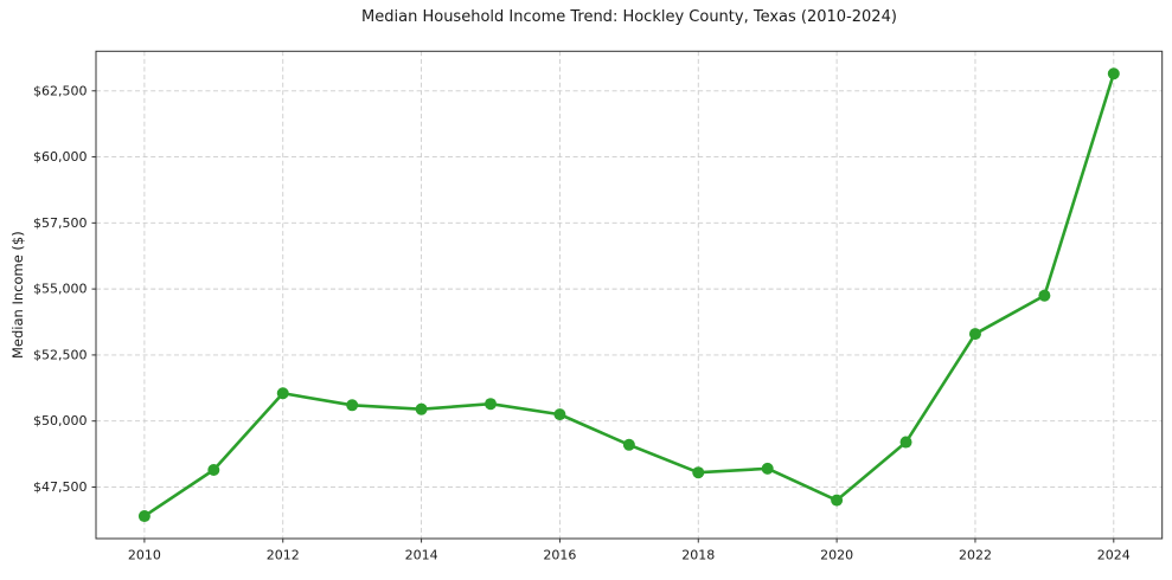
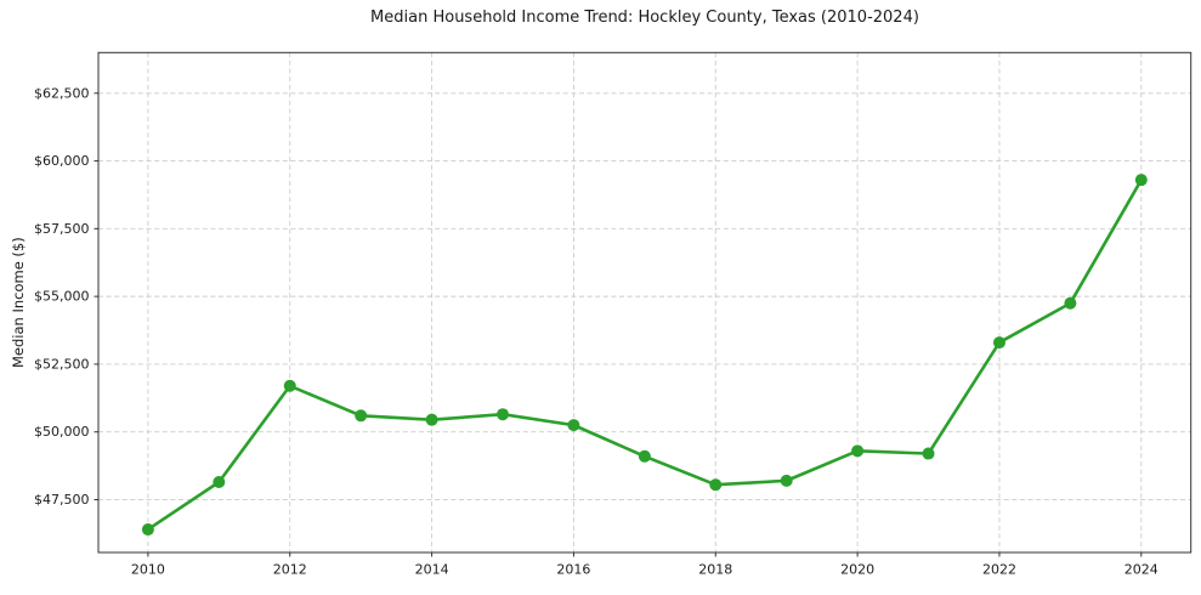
2012: $51000 -> $51700
2020: $47000 -> $49300
2024: $63200 -> $59300
